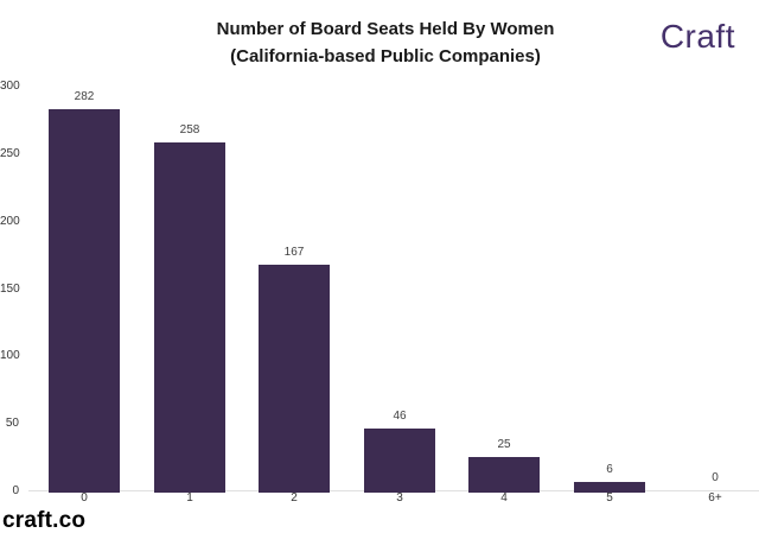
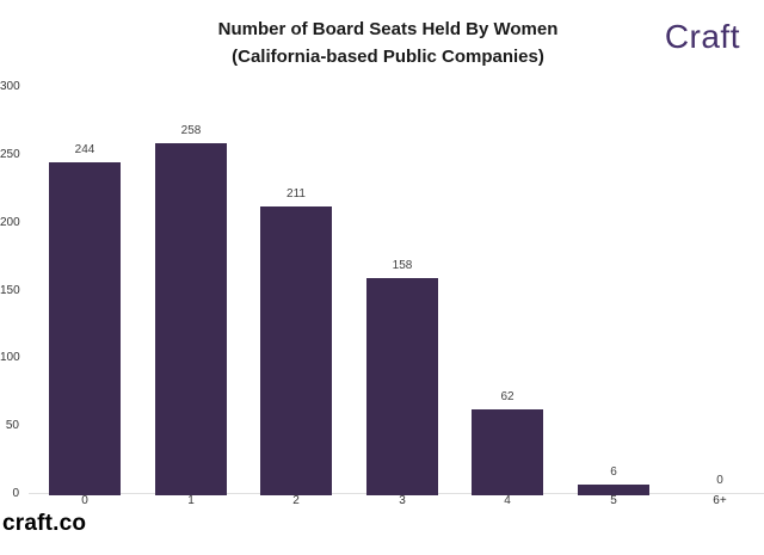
0: 282 -> 244
2: 167 -> 211
3: 46 -> 158
4: 25 -> 62
